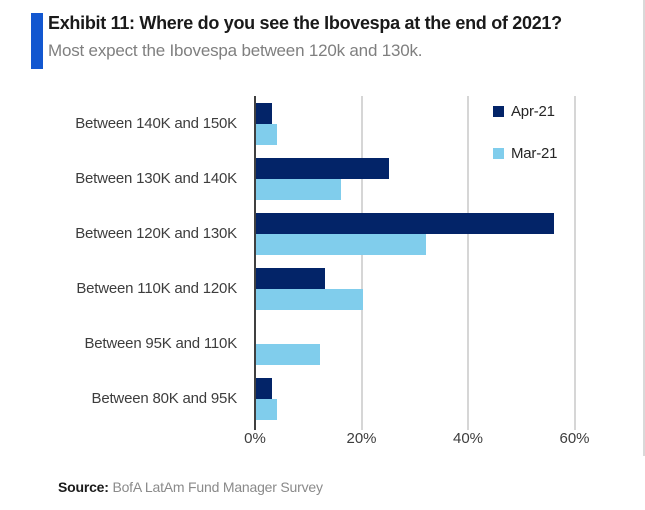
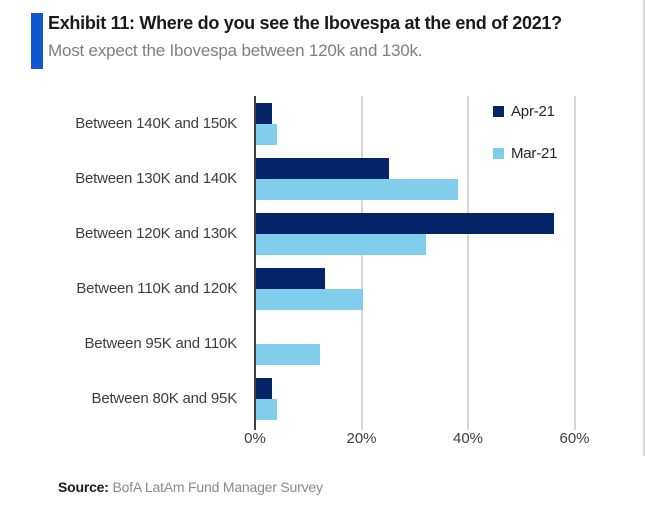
Mar-21/Between 130K and 140K: 16% -> 38%
